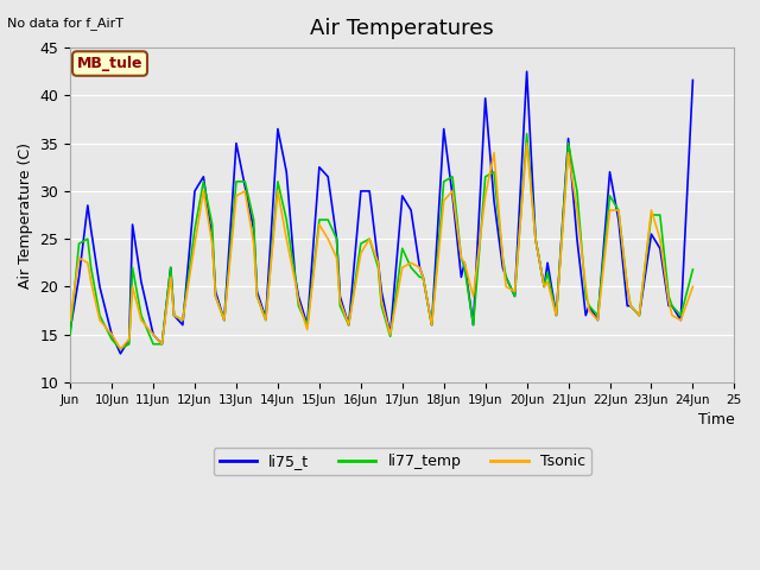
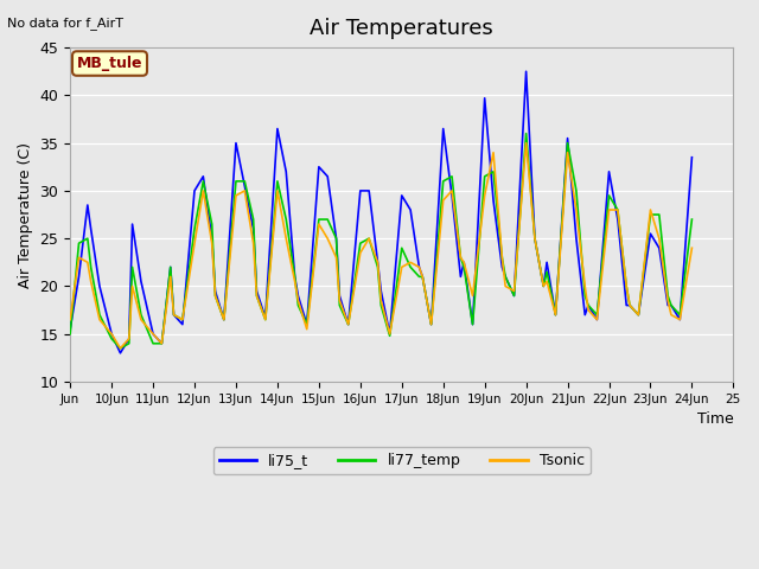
li75_t/24Jun: 41.6 -> 33.5
li77_temp/24Jun: 21.8 -> 27.0
Tsonic/24Jun: 20.0 -> 24.0
